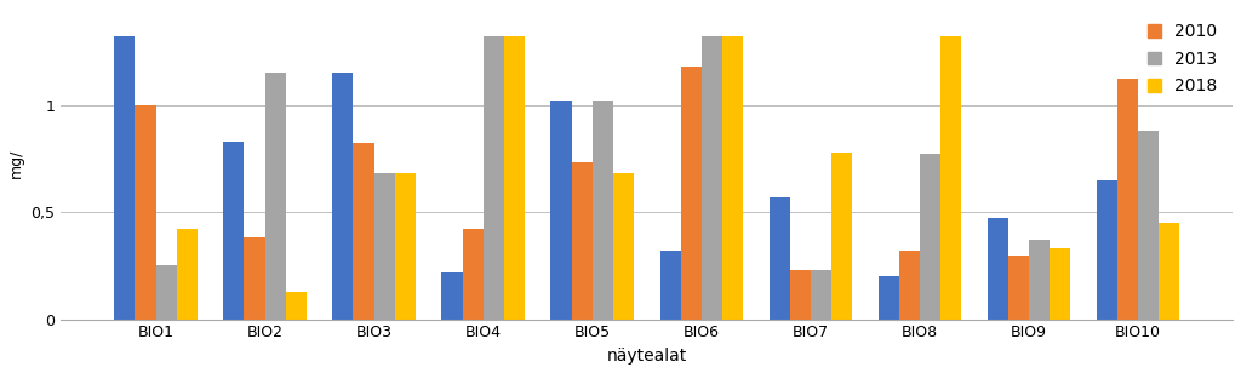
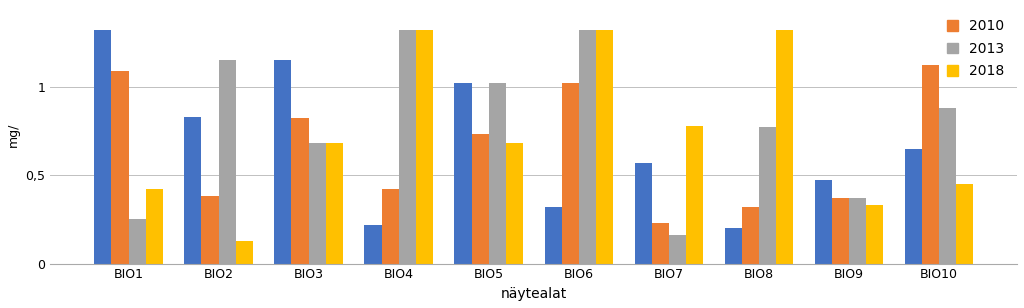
2010/BIO1: 1,00 -> 1,09
2010/BIO6: 1,18 -> 1,02
2013/BIO7: 0,23 -> 0,16
2010/BIO9: 0,30 -> 0,37
